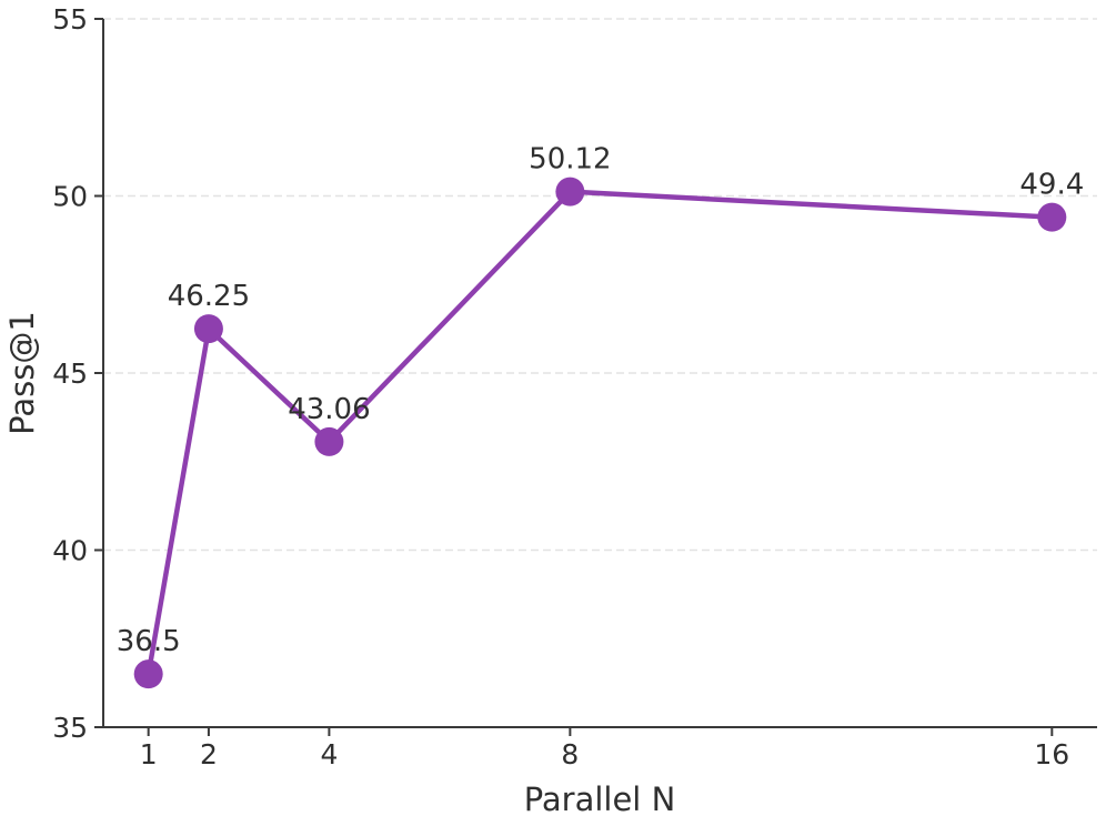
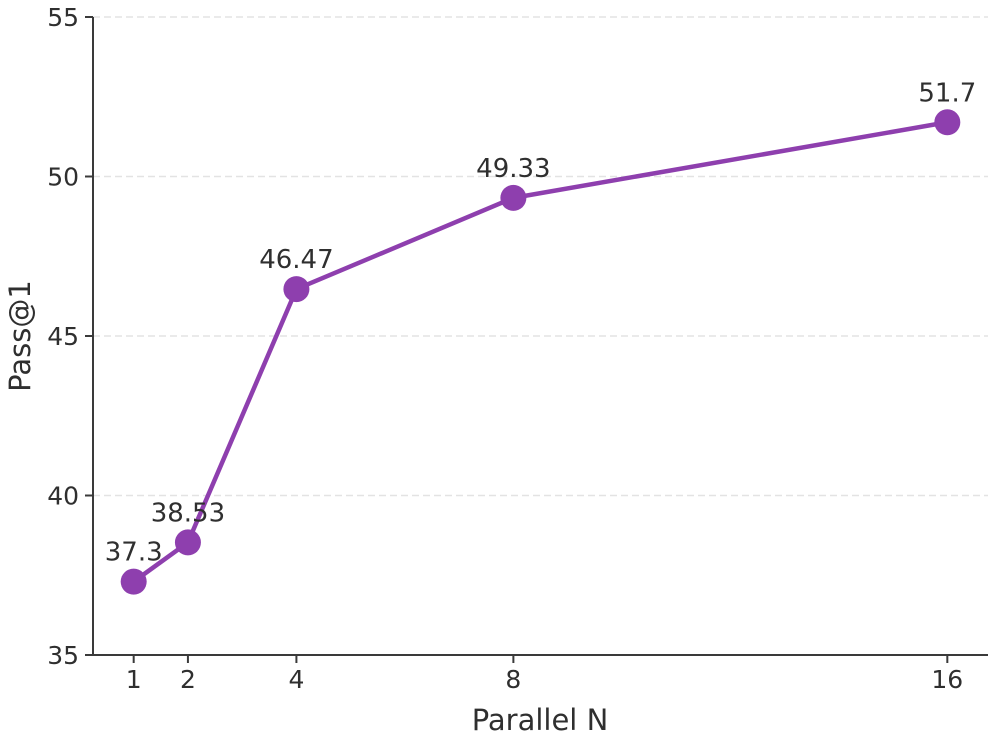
1: 36.5 -> 37.3
2: 46.25 -> 38.53
4: 43.06 -> 46.47
8: 50.12 -> 49.33
16: 49.4 -> 51.7
